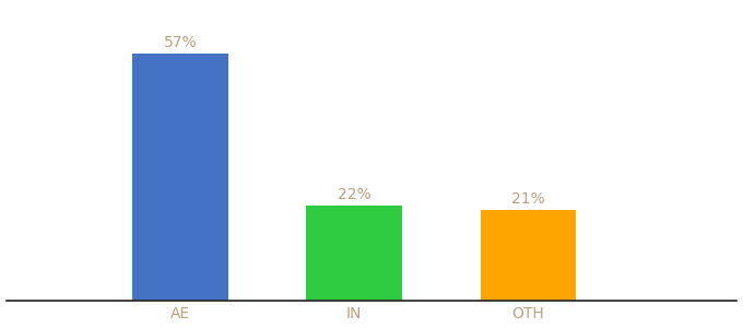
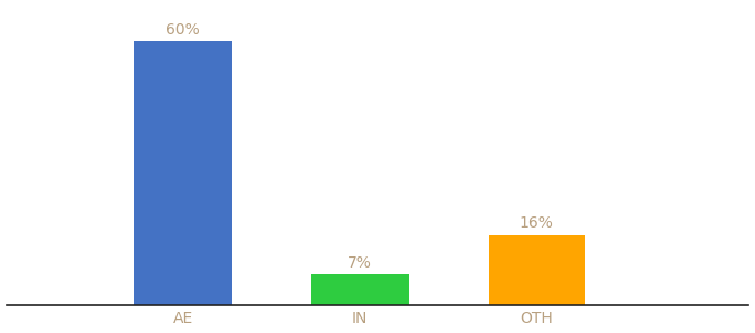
AE: 57% -> 60%
IN: 22% -> 7%
OTH: 21% -> 16%
